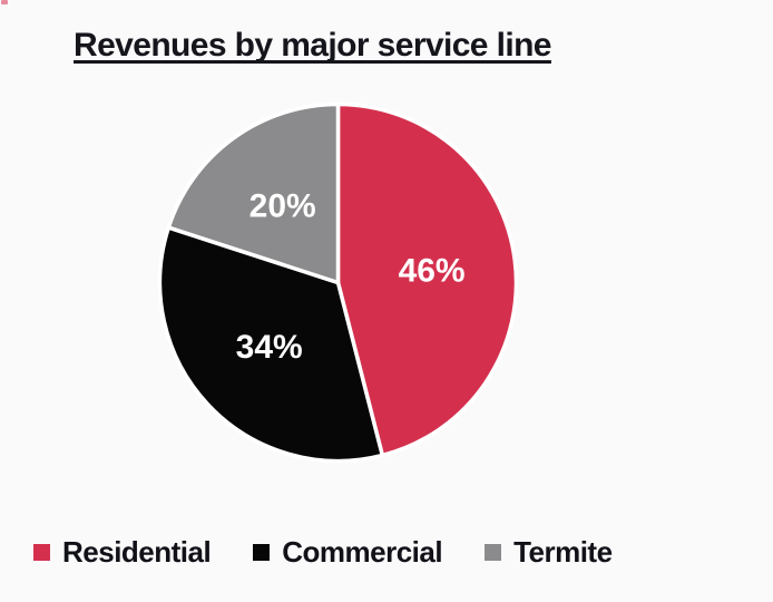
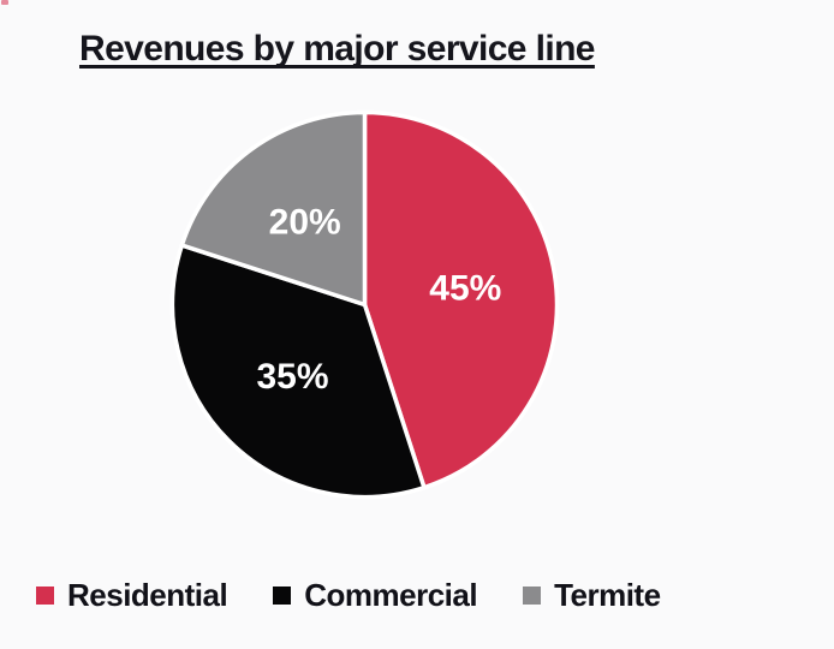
Residential: 46% -> 45%
Commercial: 34% -> 35%
